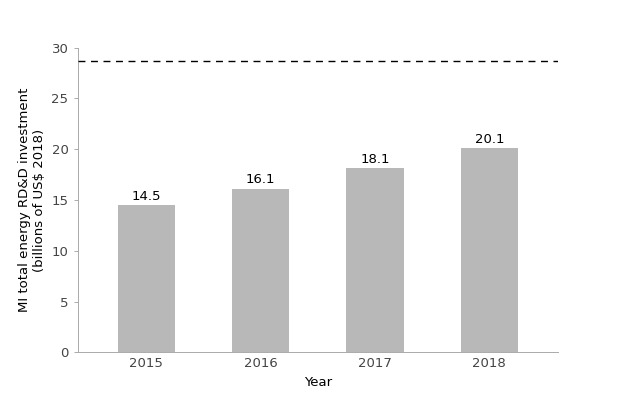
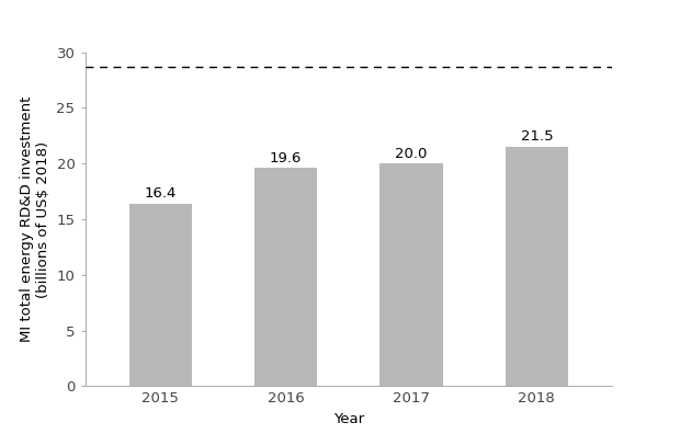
2015: 14.5 -> 16.4
2016: 16.1 -> 19.6
2017: 18.1 -> 20.0
2018: 20.1 -> 21.5
